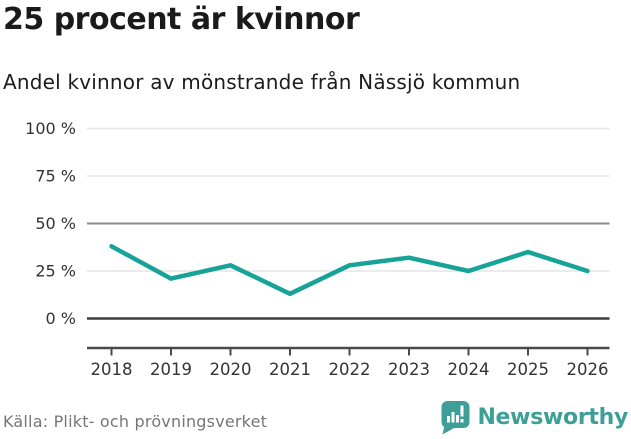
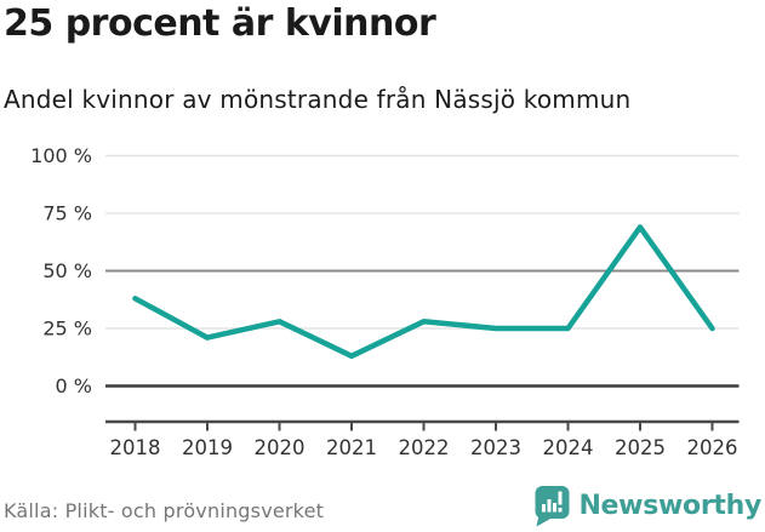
2023: 32% -> 25%
2025: 35% -> 69%
